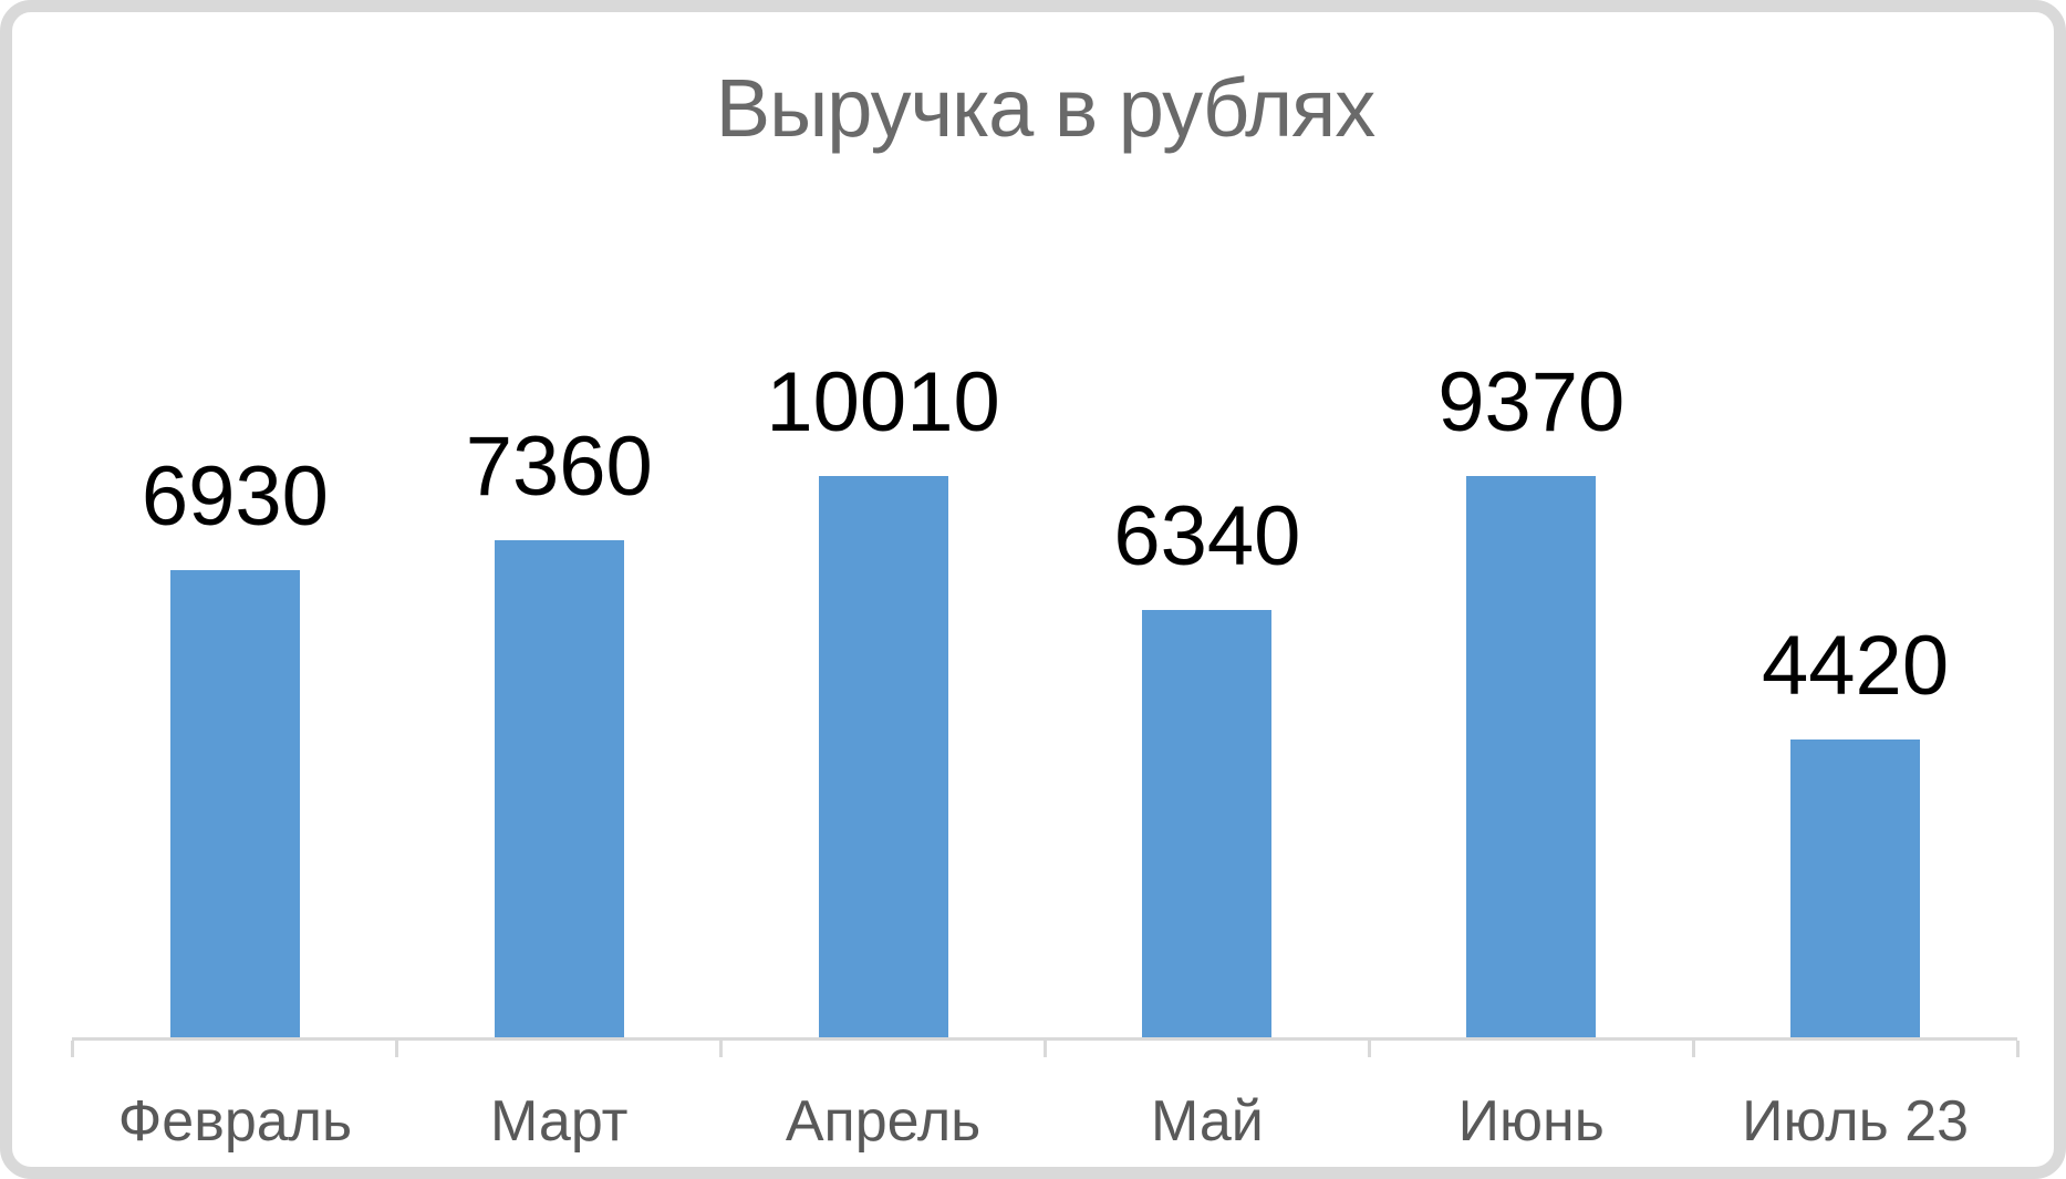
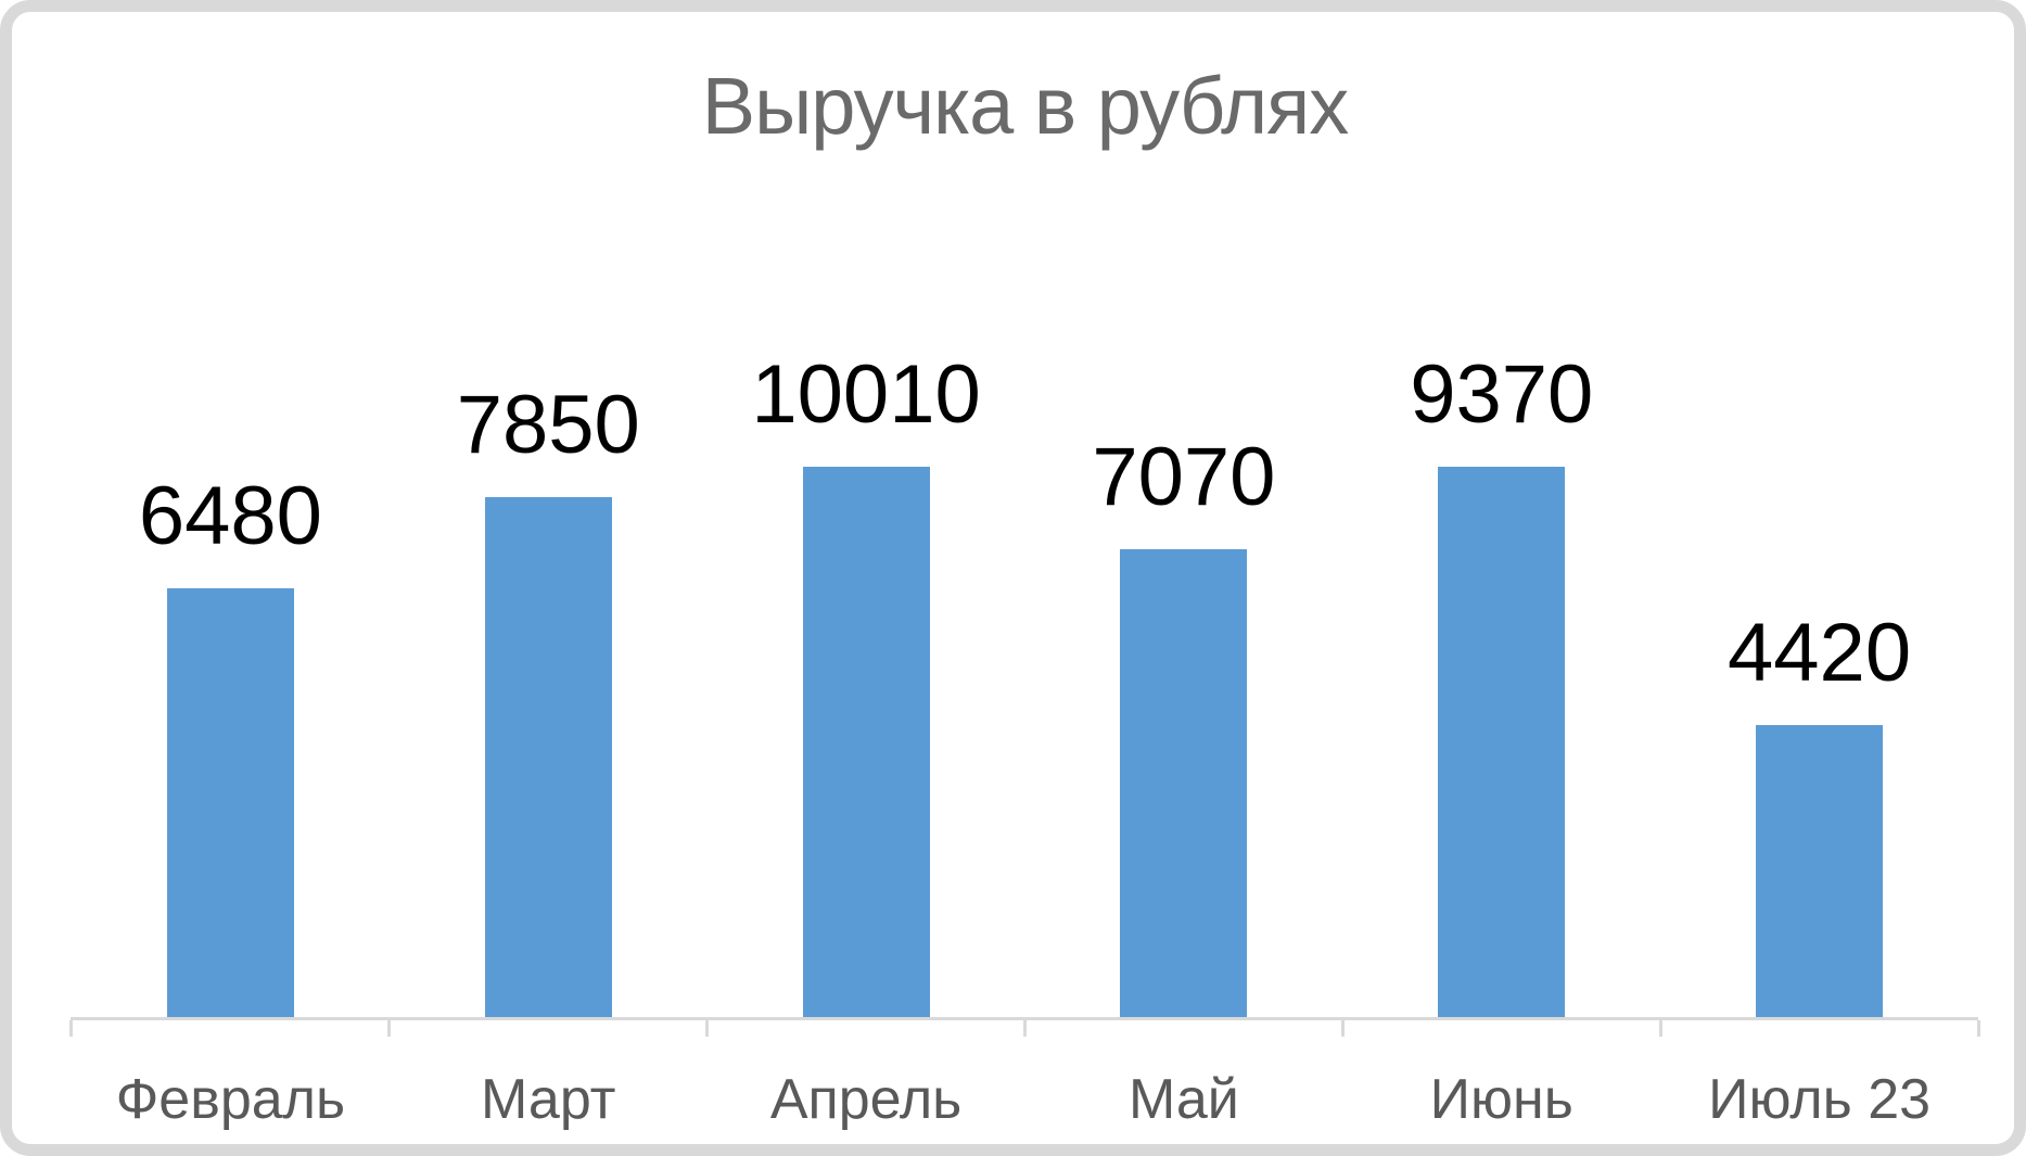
Февраль: 6930 -> 6480
Март: 7360 -> 7850
Май: 6340 -> 7070
